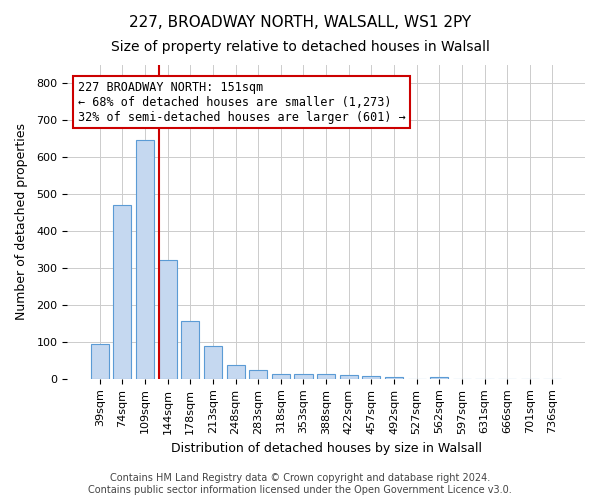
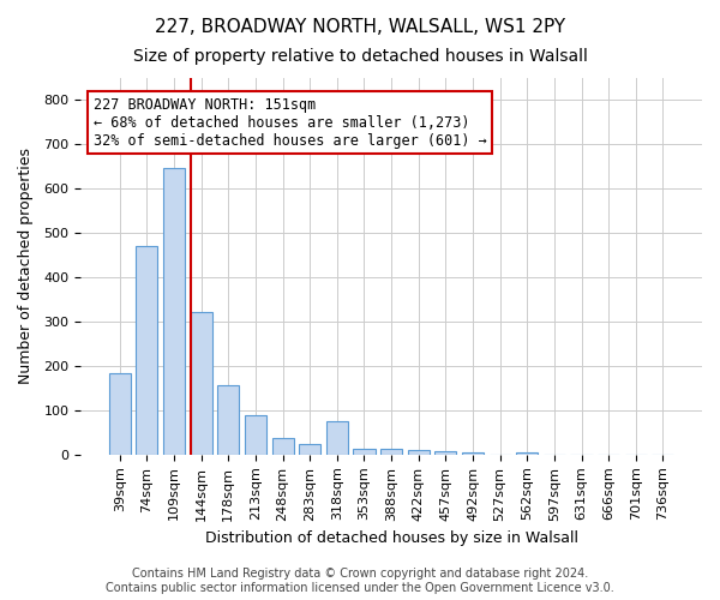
39sqm: 93 -> 185
318sqm: 14 -> 75
